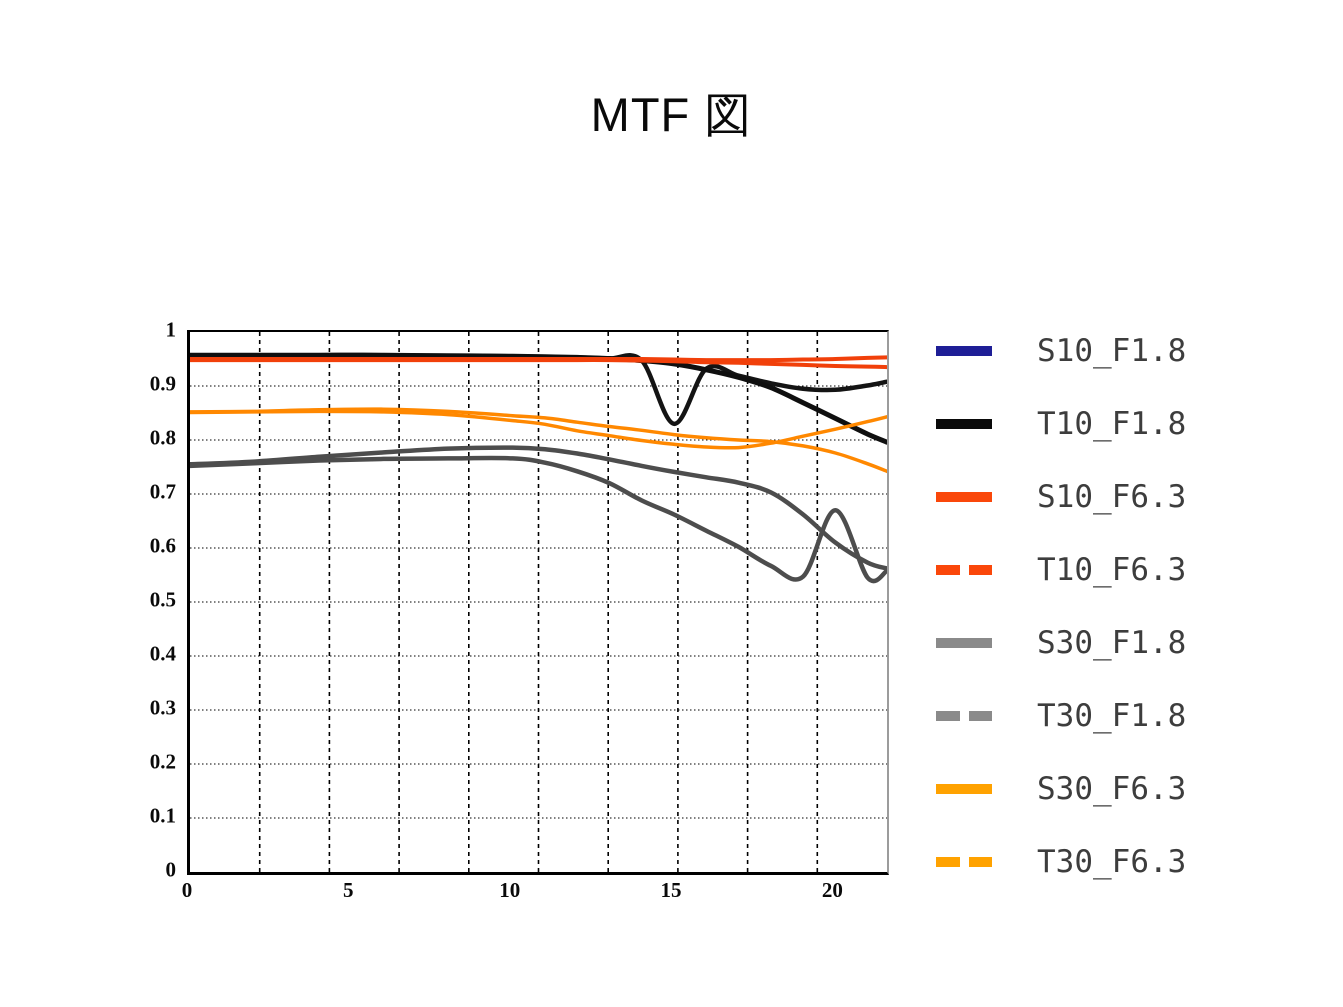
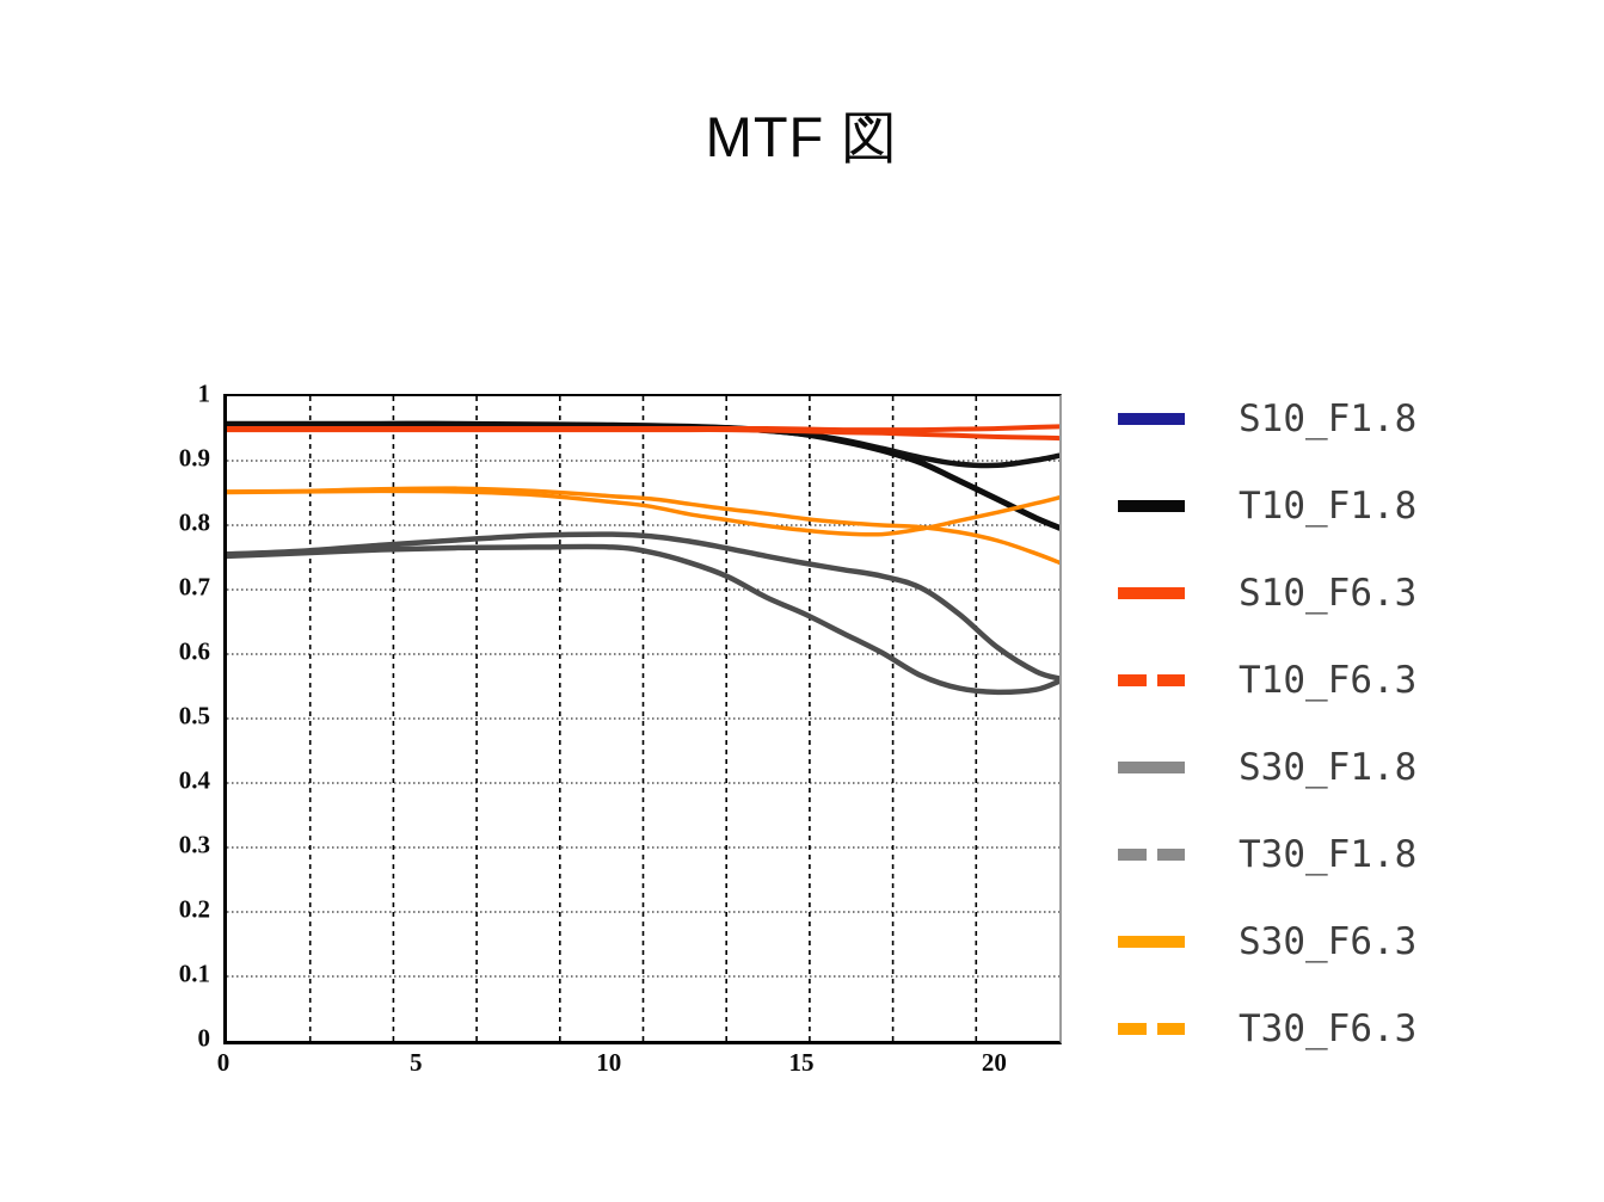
S10_F1.8/15: 0.83 -> 0.94
T30_F1.8/20: 0.67 -> 0.54
